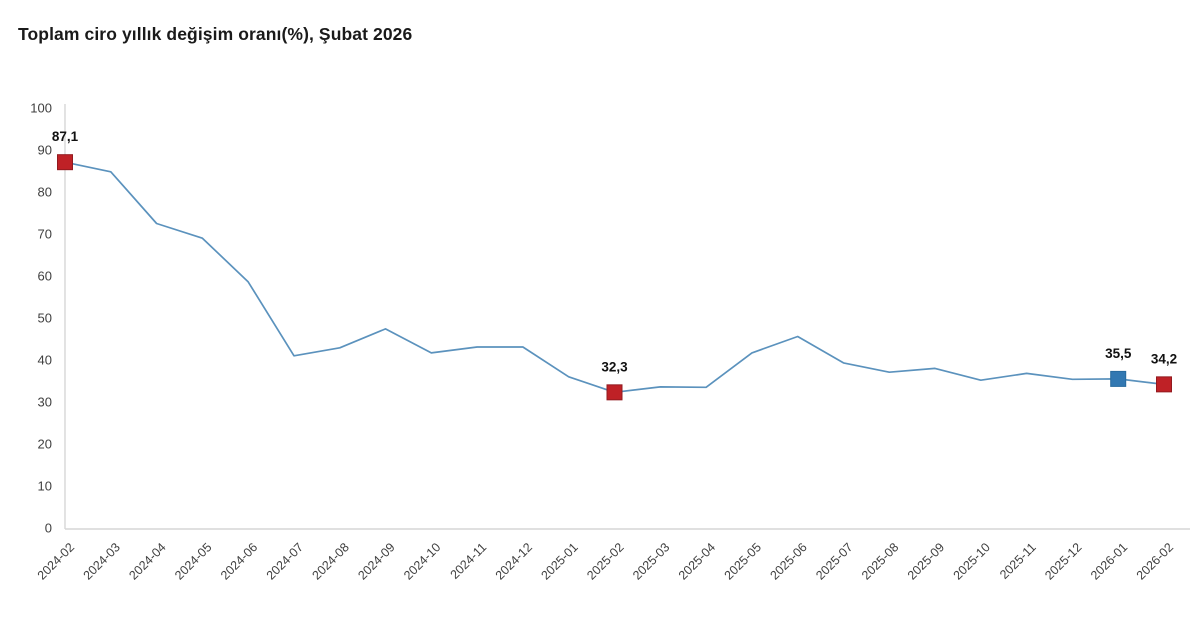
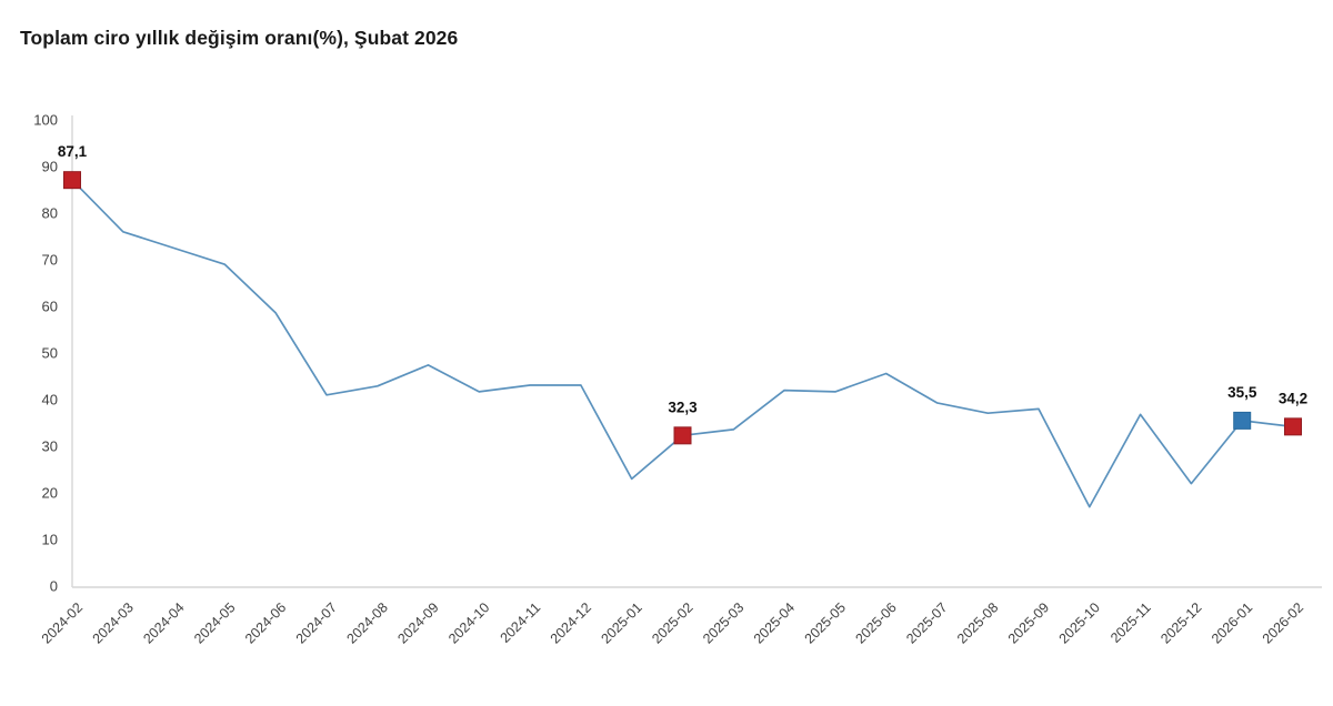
2024-03: 85 -> 76
2025-01: 36 -> 23
2025-04: 34 -> 42
2025-10: 35 -> 17
2025-12: 35 -> 22
